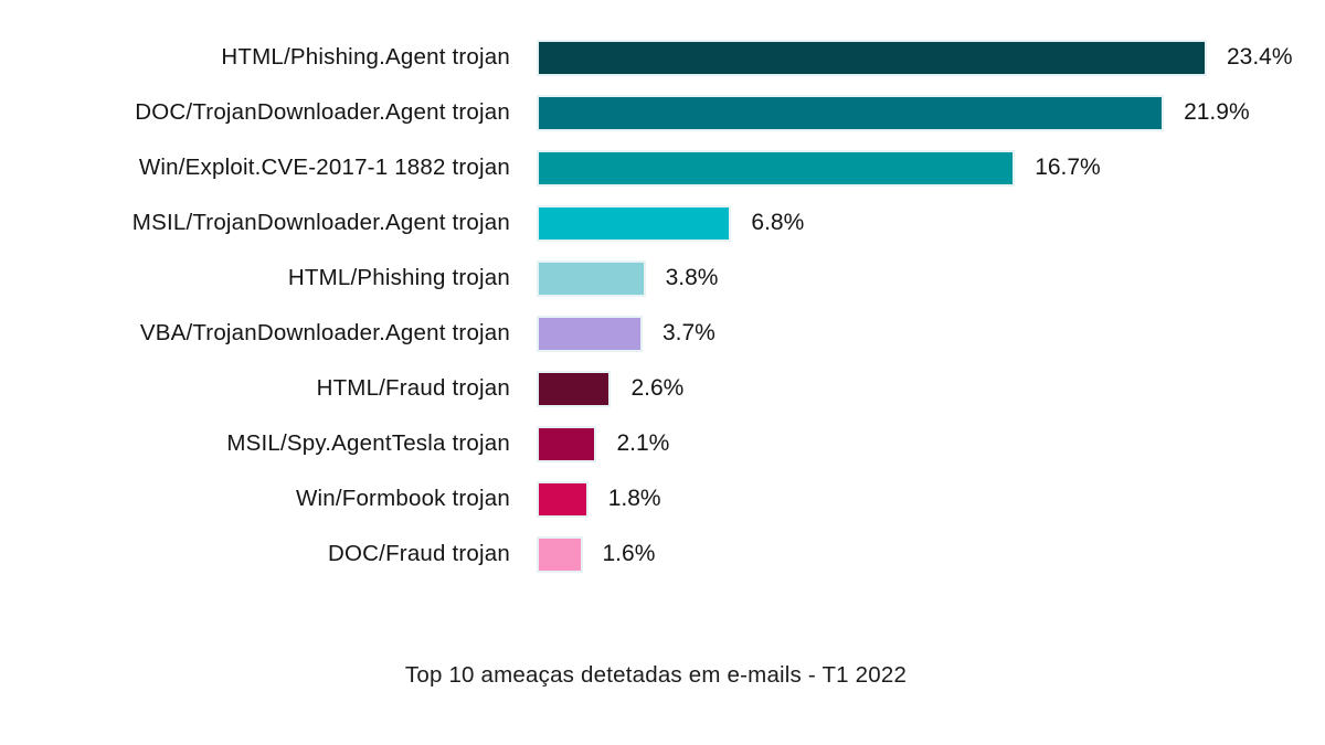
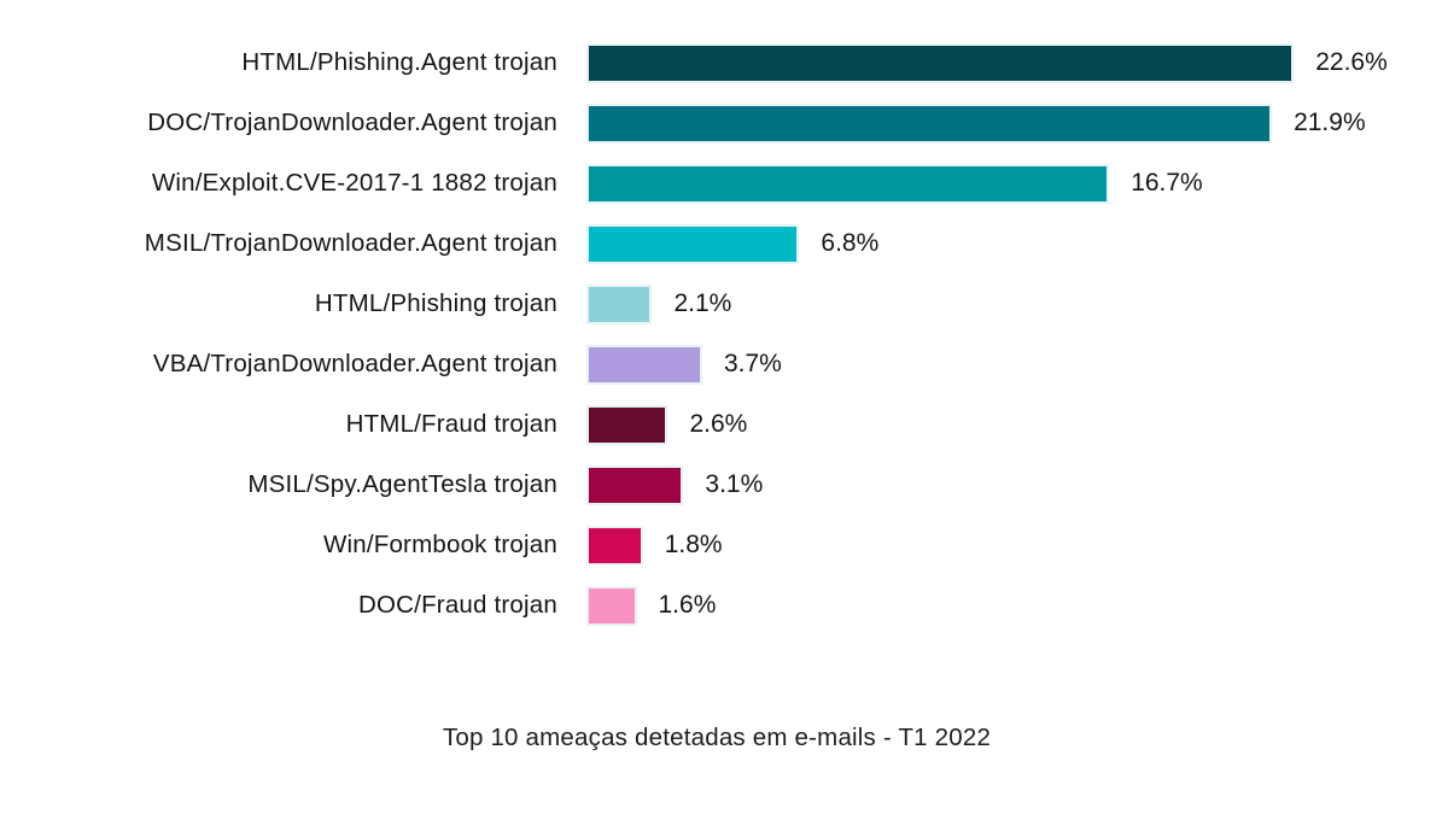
HTML/Phishing.Agent trojan: 23.4% -> 22.6%
HTML/Phishing trojan: 3.8% -> 2.1%
MSIL/Spy.AgentTesla trojan: 2.1% -> 3.1%
